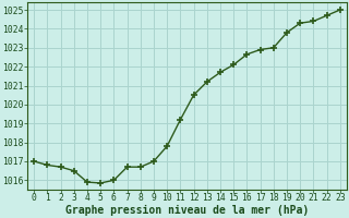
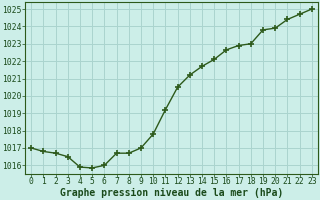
20: 1024.3 -> 1023.9
